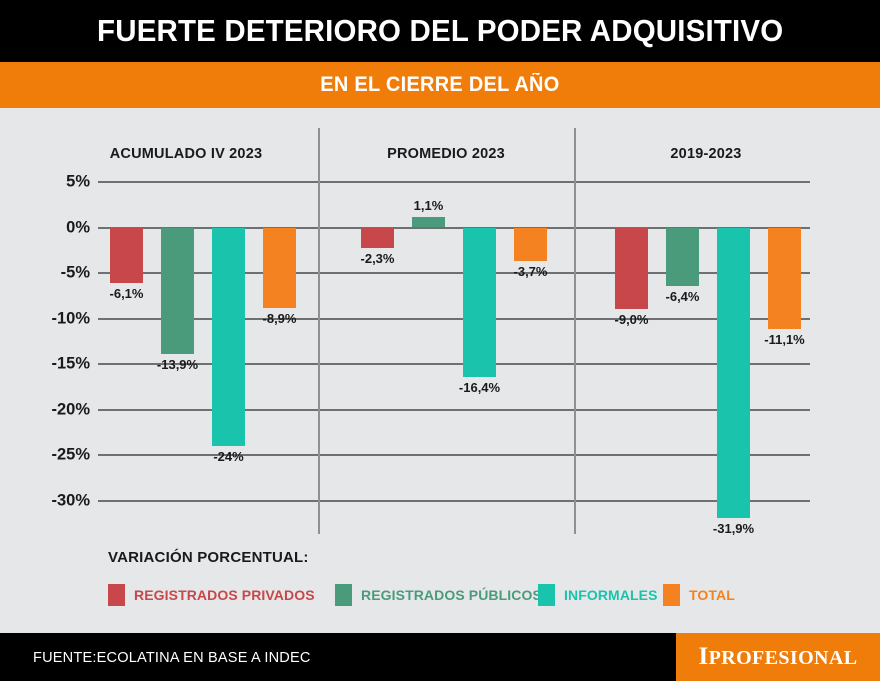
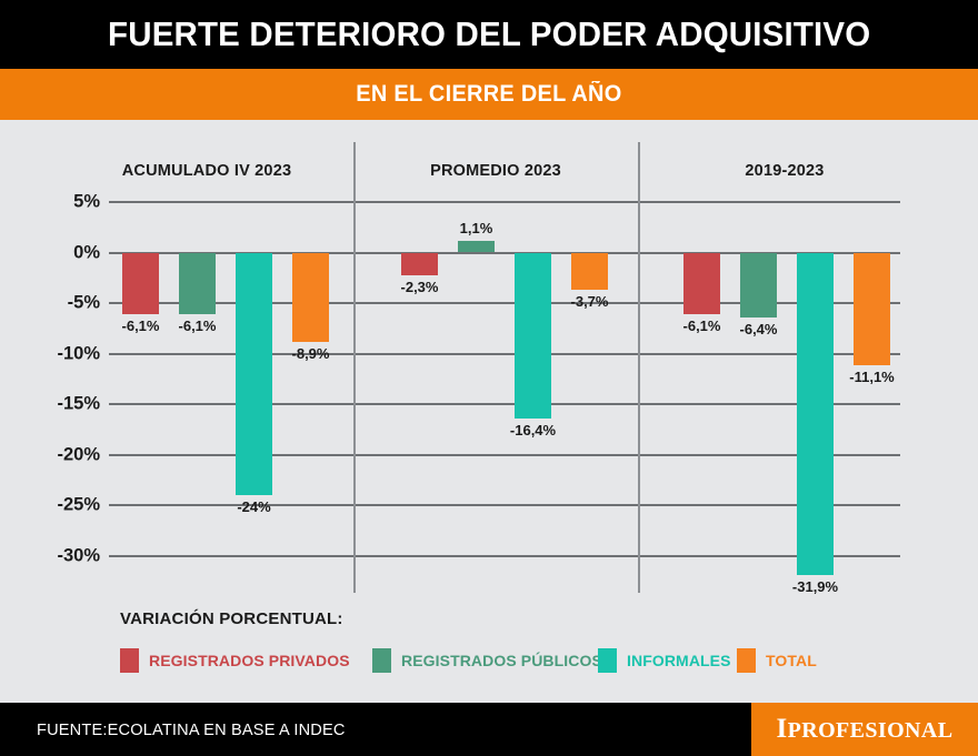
REGISTRADOS PÚBLICOS/ACUMULADO IV 2023: -13,9% -> -6,1%
REGISTRADOS PRIVADOS/2019-2023: -9,0% -> -6,1%
